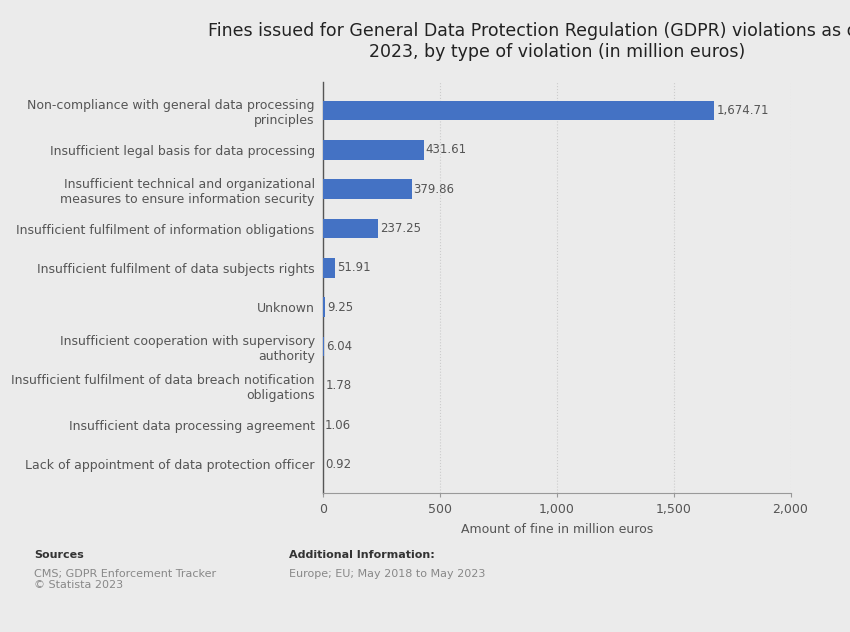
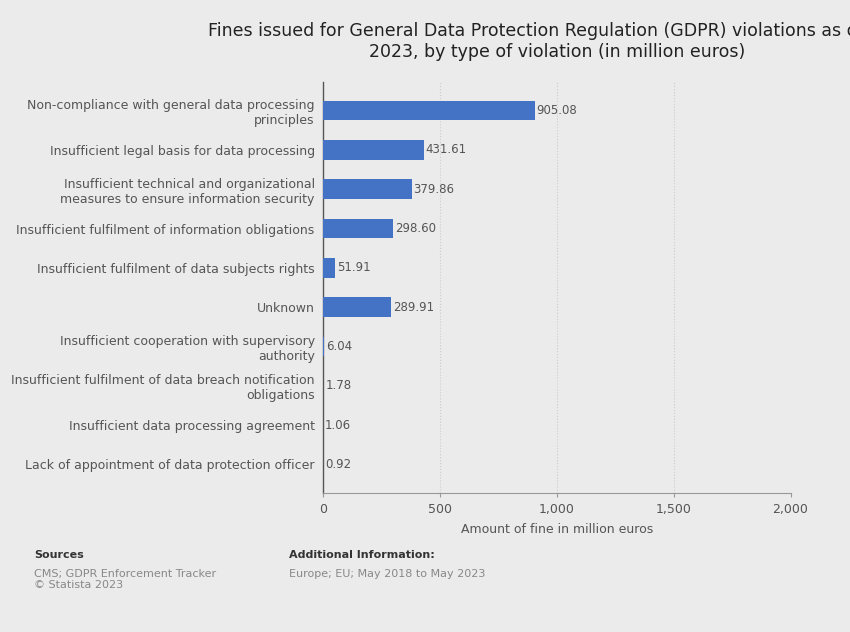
Non-compliance with general data processing principles: 1,674.71 -> 905.08
Insufficient fulfilment of information obligations: 237.25 -> 298.60
Unknown: 9.25 -> 289.91
